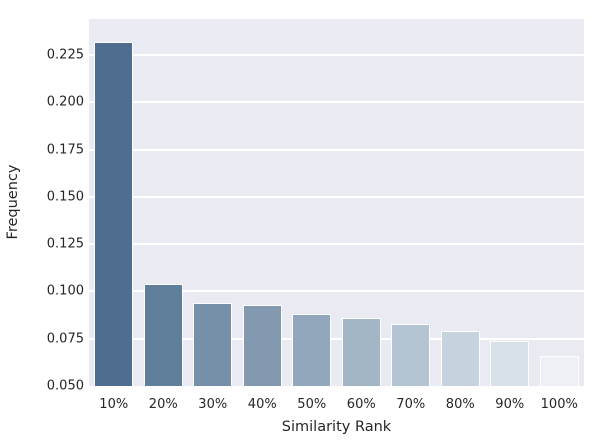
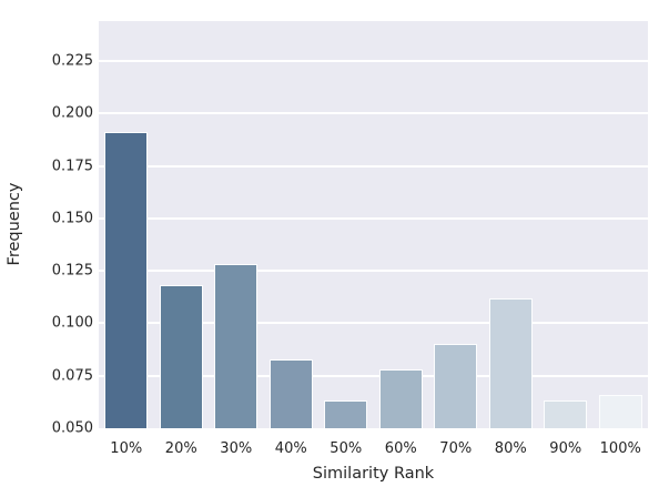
10%: 0.232 -> 0.191
20%: 0.104 -> 0.118
30%: 0.094 -> 0.128
40%: 0.093 -> 0.083
50%: 0.088 -> 0.063
60%: 0.086 -> 0.078
70%: 0.083 -> 0.090
80%: 0.079 -> 0.112
90%: 0.074 -> 0.063
